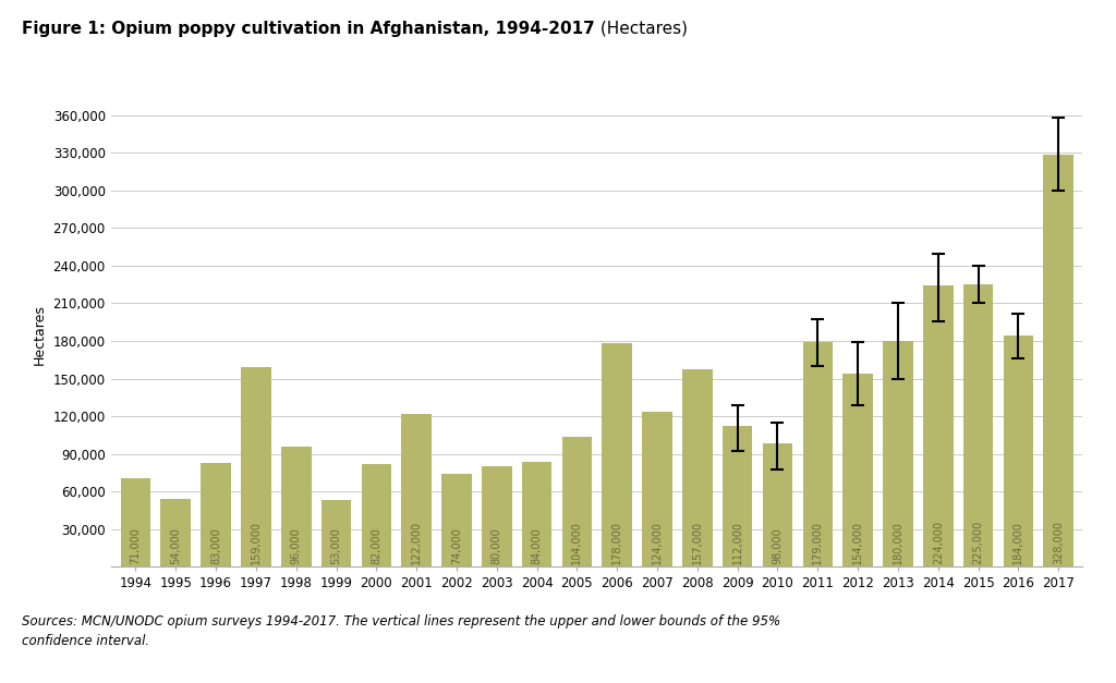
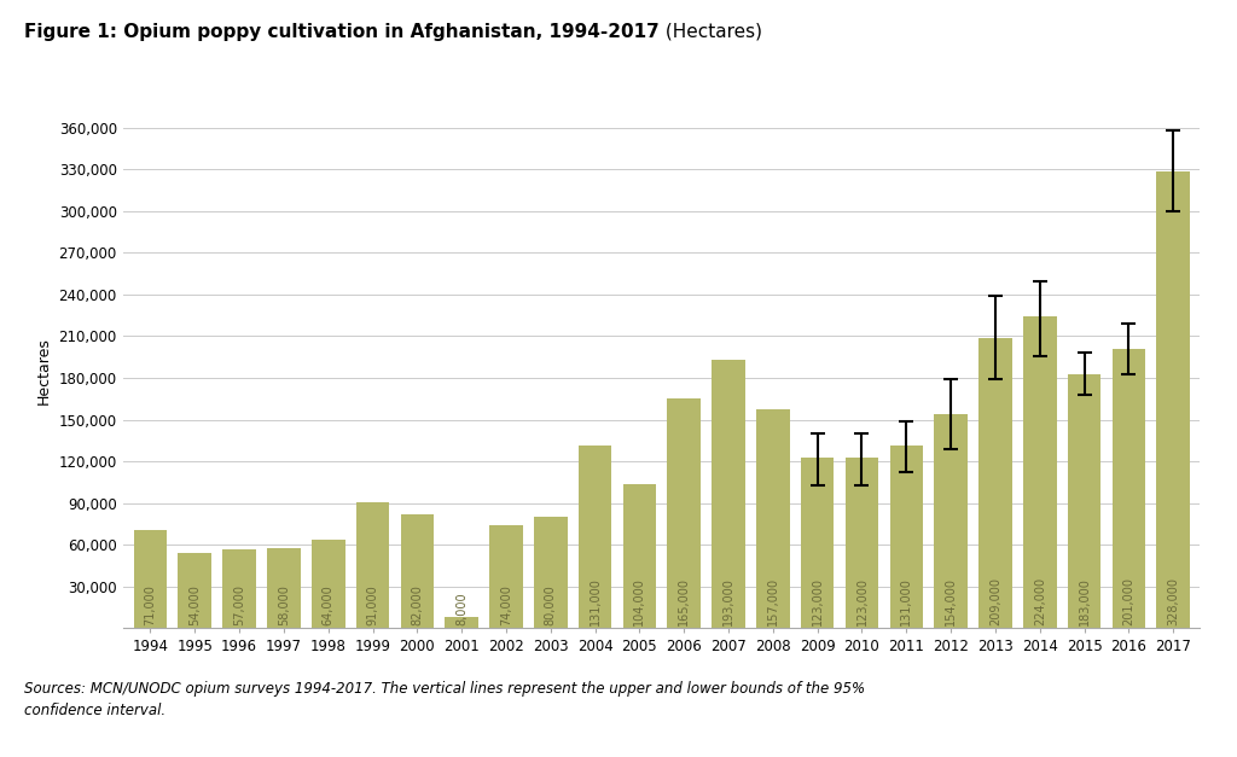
1996: 83,000 -> 57,000
1997: 159,000 -> 58,000
1998: 96,000 -> 64,000
1999: 53,000 -> 91,000
2001: 122,000 -> 8,000
2004: 84,000 -> 131,000
2006: 178,000 -> 165,000
2007: 124,000 -> 193,000
2009: 112,000 -> 123,000
2010: 98,000 -> 123,000
2011: 179,000 -> 131,000
2013: 180,000 -> 209,000
2015: 225,000 -> 183,000
2016: 184,000 -> 201,000
